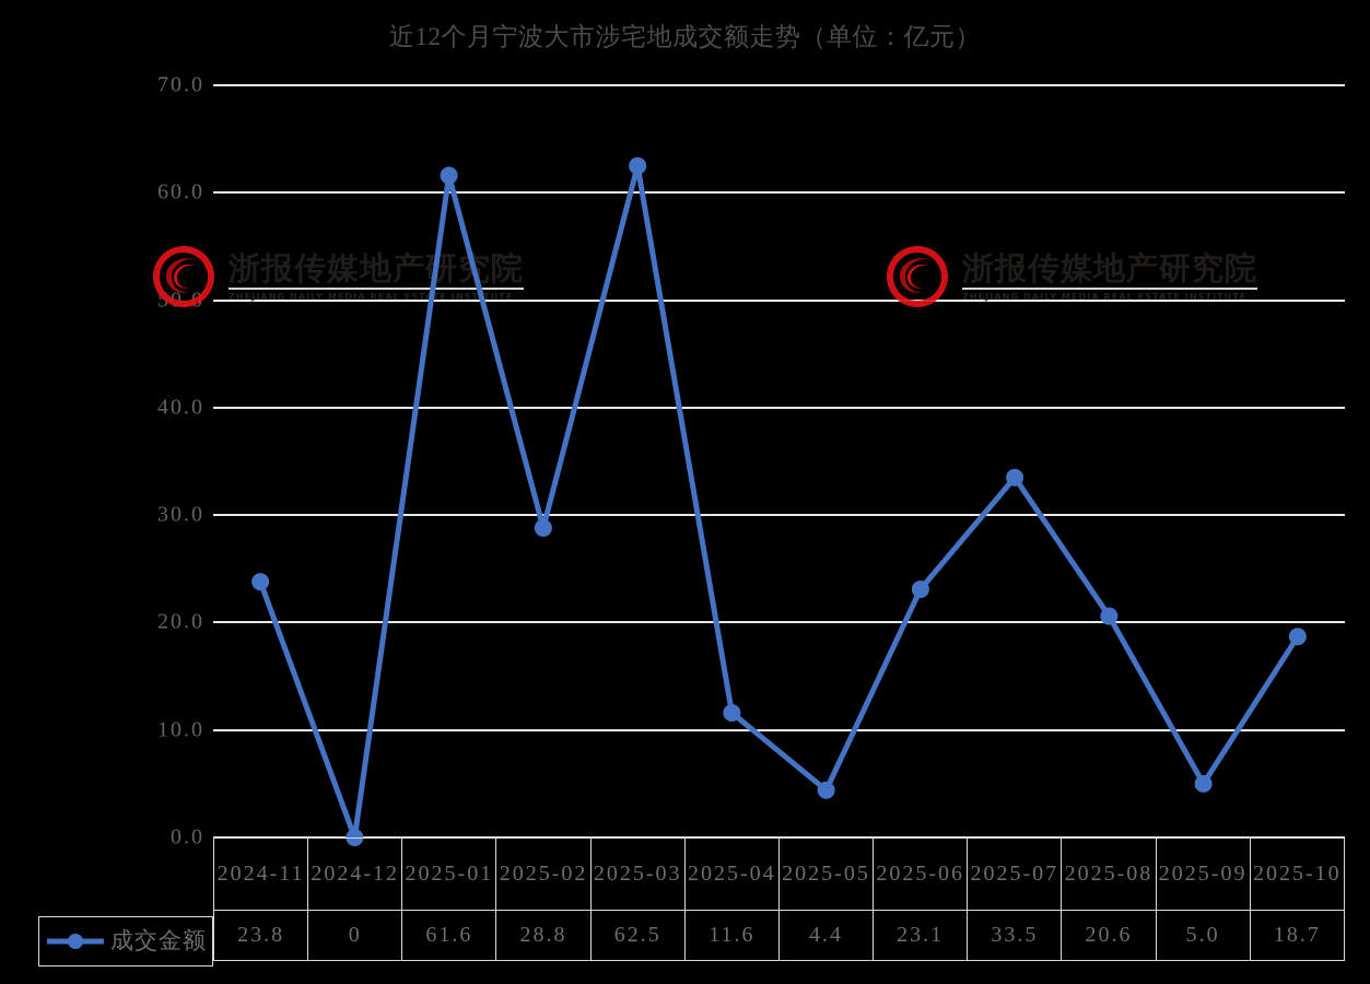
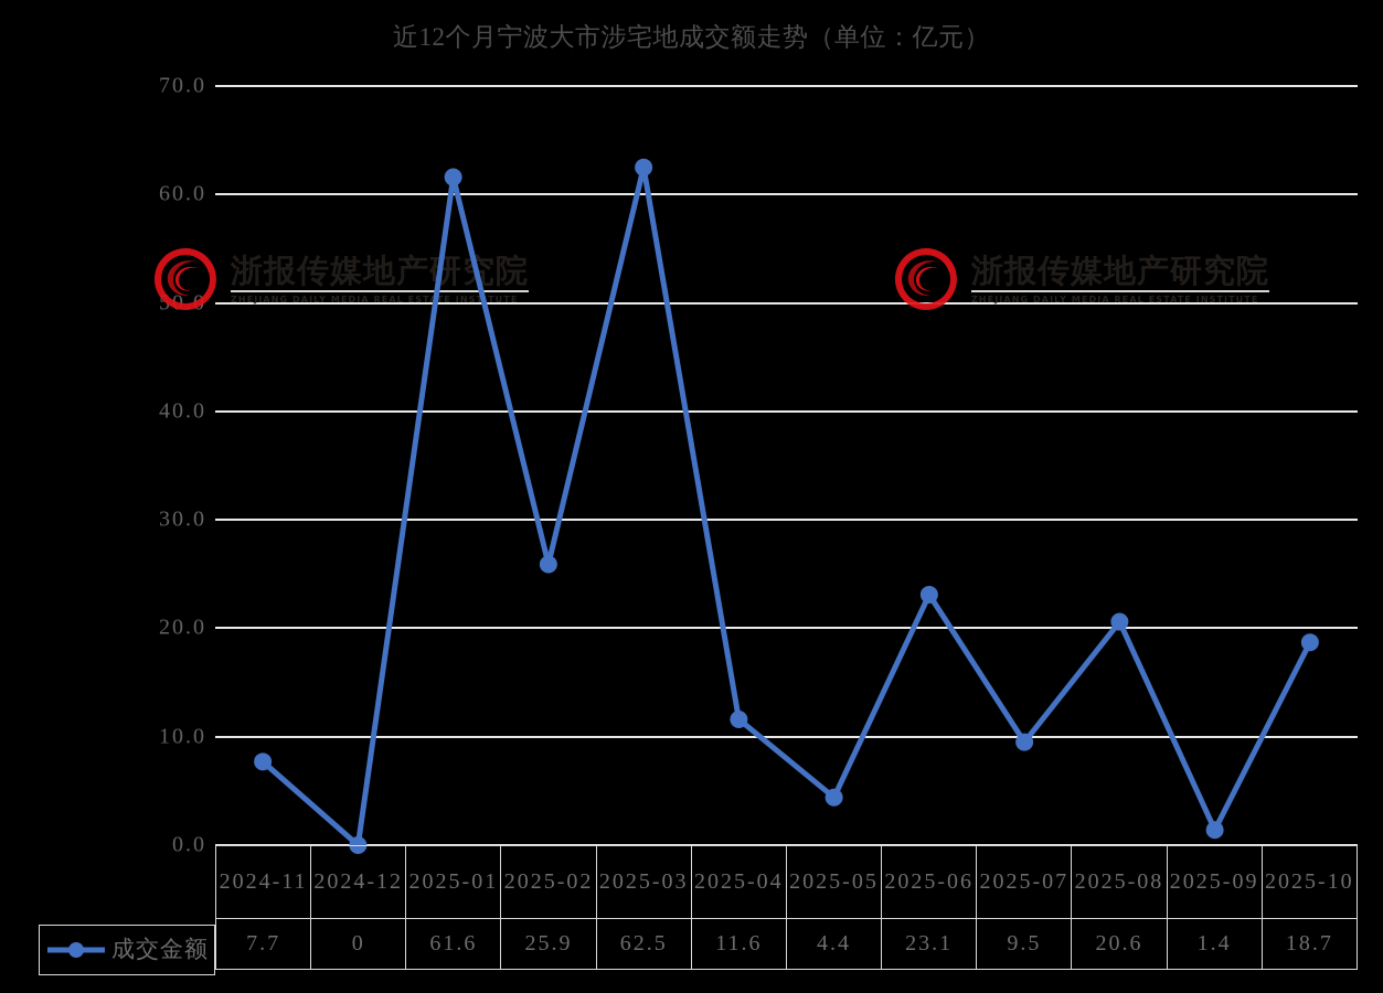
2024-11: 23.8 -> 7.7
2025-02: 28.8 -> 25.9
2025-07: 33.5 -> 9.5
2025-09: 5.0 -> 1.4
